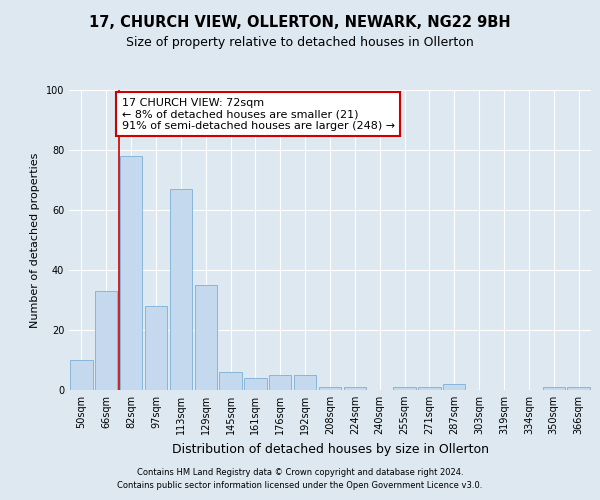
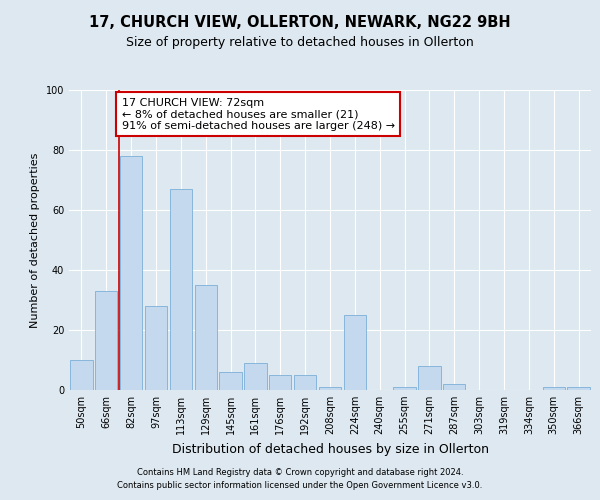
161sqm: 4 -> 9
224sqm: 1 -> 25
271sqm: 1 -> 8
